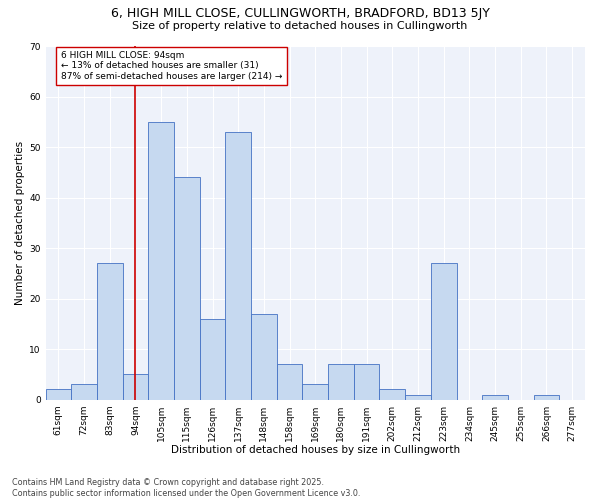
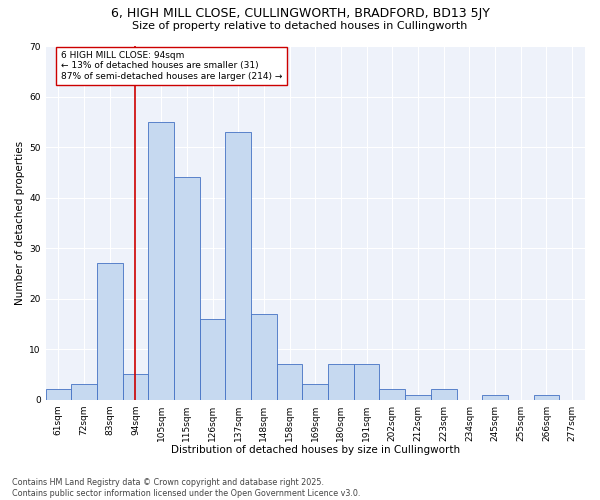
223sqm: 27 -> 2
